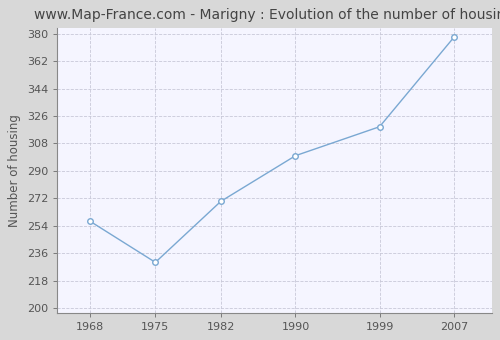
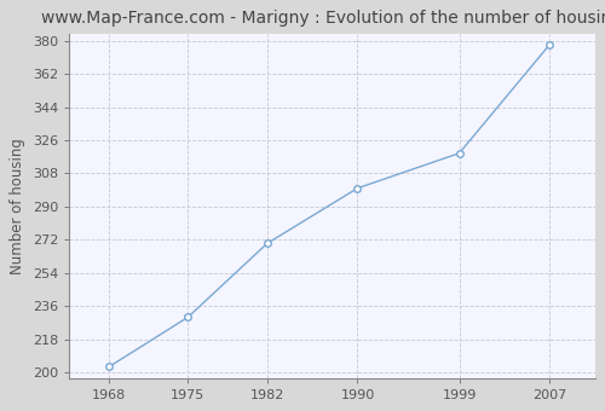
1968: 257 -> 203
